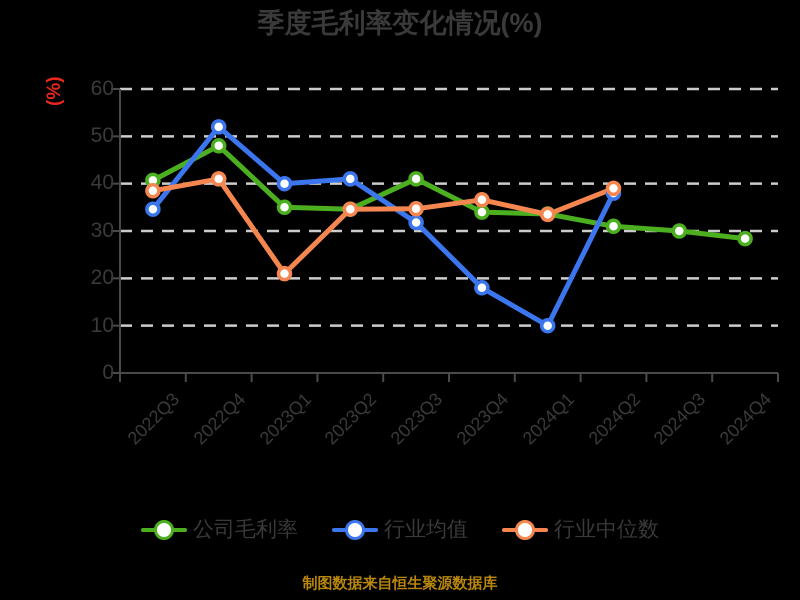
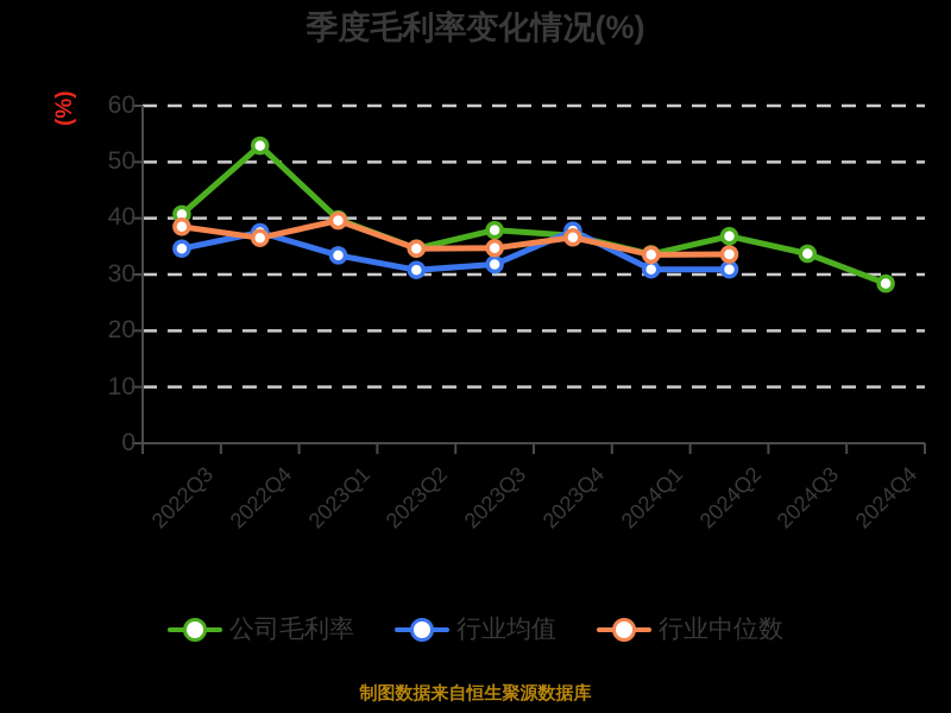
公司毛利率/2022Q4: 48 -> 53
行业均值/2022Q4: 52 -> 38
行业中位数/2022Q4: 41 -> 36
公司毛利率/2023Q1: 35 -> 40
行业均值/2023Q1: 40 -> 33
行业中位数/2023Q1: 21 -> 40
行业均值/2023Q2: 41 -> 31
公司毛利率/2023Q3: 41 -> 38
公司毛利率/2023Q4: 34 -> 37
行业均值/2023Q4: 18 -> 38
行业均值/2024Q1: 10 -> 31
公司毛利率/2024Q2: 31 -> 37
行业均值/2024Q2: 38 -> 31
行业中位数/2024Q2: 39 -> 34
公司毛利率/2024Q3: 30 -> 34
